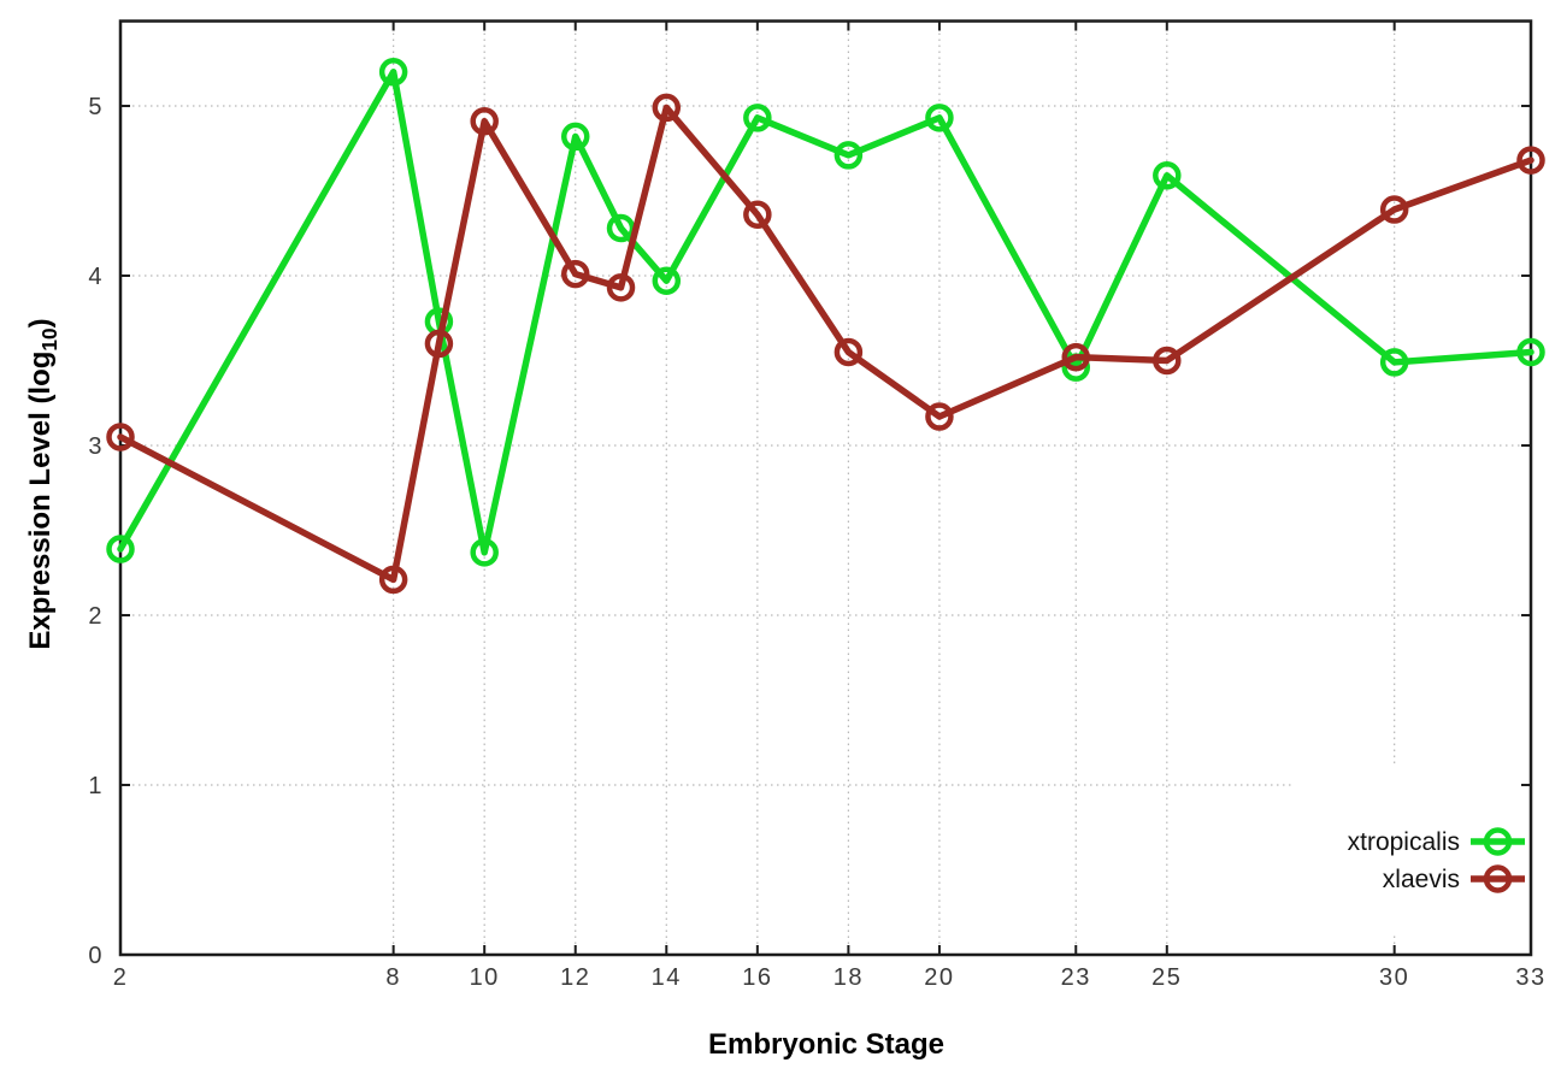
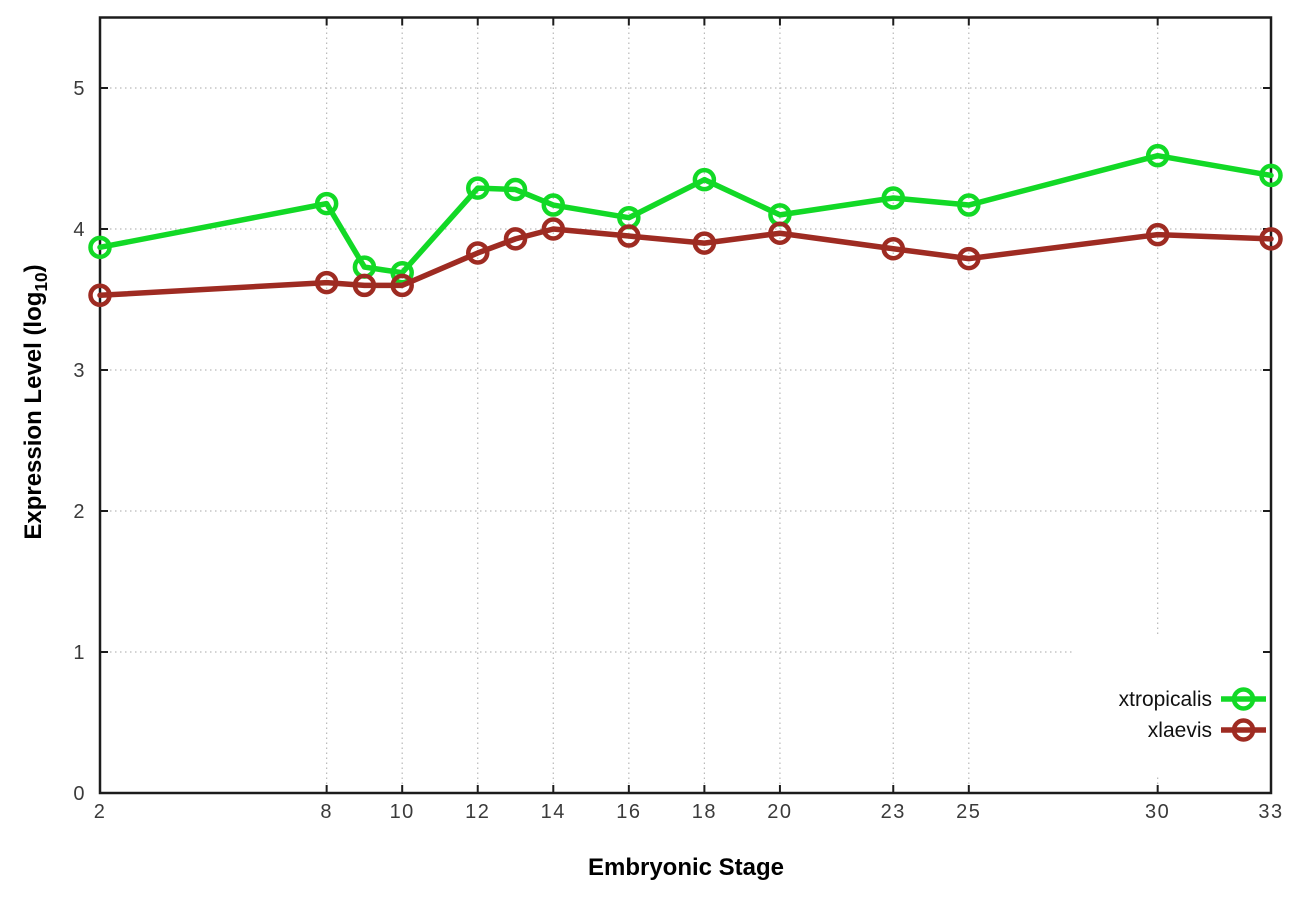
xtropicalis/2: 2.39 -> 3.87
xlaevis/2: 3.05 -> 3.53
xtropicalis/8: 5.20 -> 4.18
xlaevis/8: 2.21 -> 3.62
xtropicalis/10: 2.37 -> 3.69
xlaevis/10: 4.91 -> 3.60
xtropicalis/12: 4.82 -> 4.29
xlaevis/12: 4.01 -> 3.83
xtropicalis/14: 3.97 -> 4.17
xlaevis/14: 4.99 -> 4.00
xtropicalis/16: 4.93 -> 4.08
xlaevis/16: 4.36 -> 3.95
xtropicalis/18: 4.71 -> 4.35
xlaevis/18: 3.55 -> 3.90
xtropicalis/20: 4.93 -> 4.10
xlaevis/20: 3.17 -> 3.97
xtropicalis/23: 3.46 -> 4.22
xlaevis/23: 3.52 -> 3.86
xtropicalis/25: 4.59 -> 4.17
xlaevis/25: 3.50 -> 3.79
xtropicalis/30: 3.49 -> 4.52
xlaevis/30: 4.39 -> 3.96
xtropicalis/33: 3.55 -> 4.38
xlaevis/33: 4.68 -> 3.93
